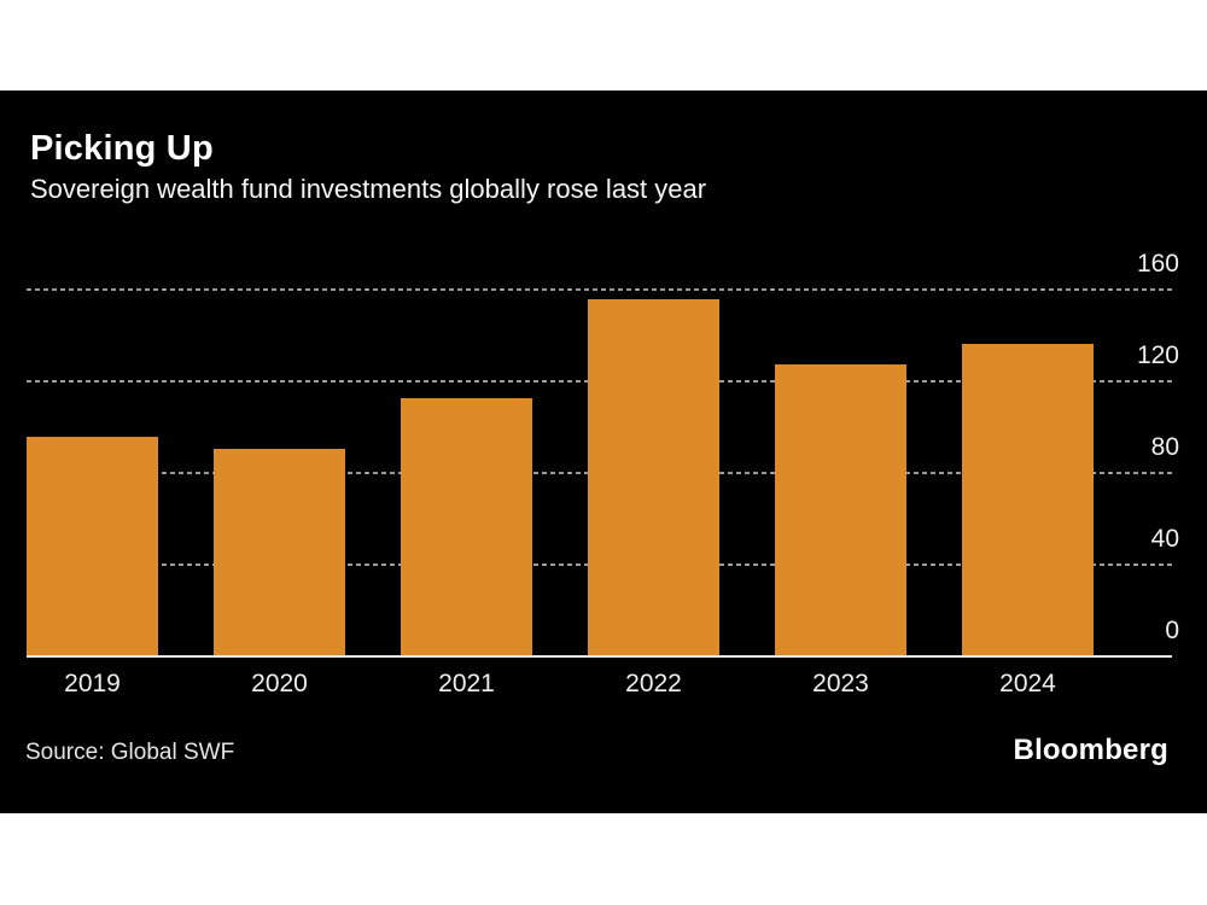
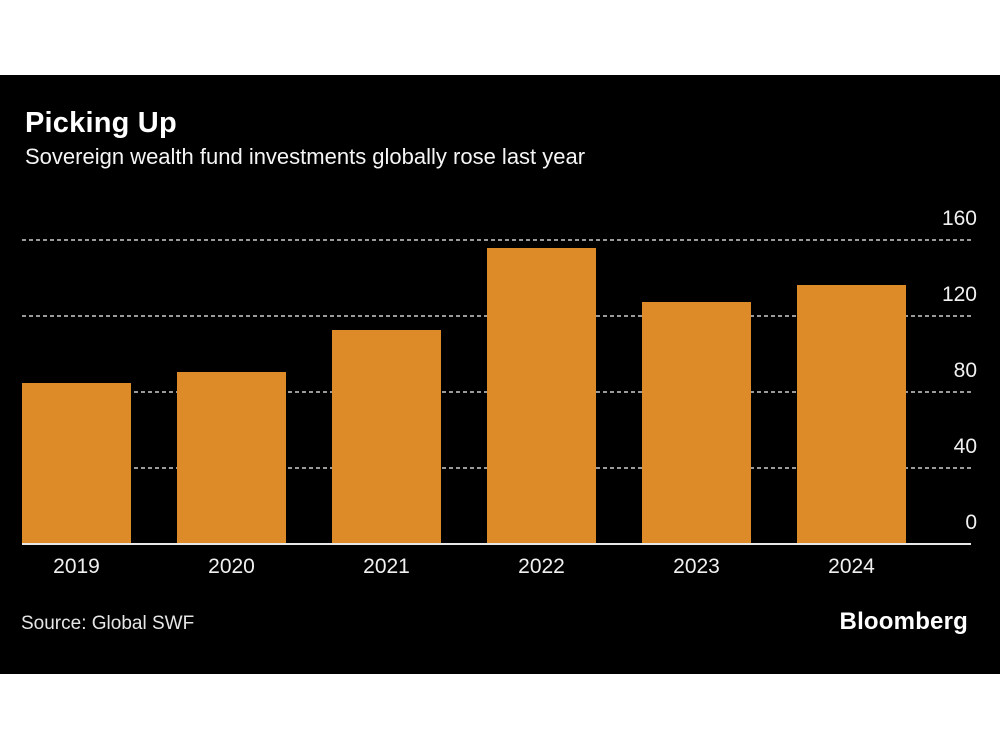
2019: 95 -> 84
